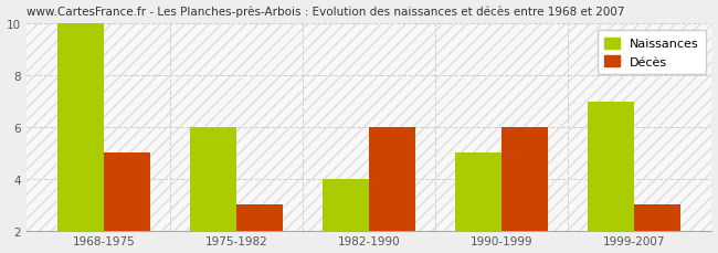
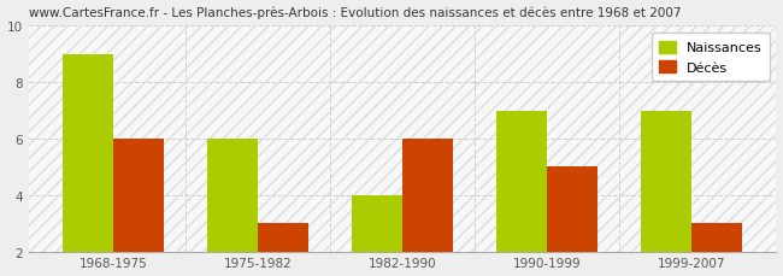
Naissances/1968-1975: 10 -> 9
Décès/1968-1975: 5 -> 6
Naissances/1990-1999: 5 -> 7
Décès/1990-1999: 6 -> 5
